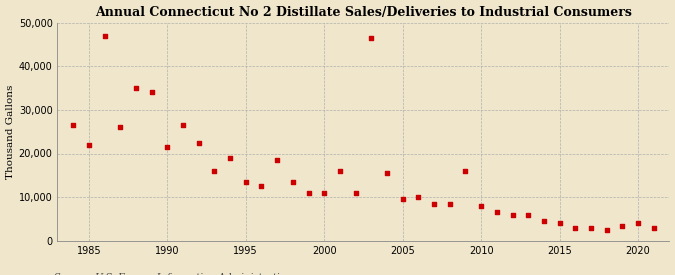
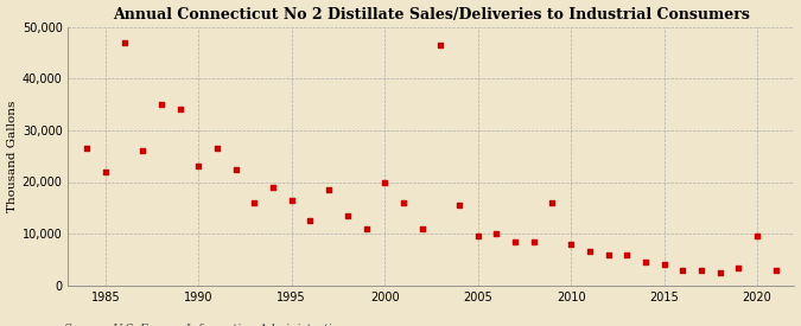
1990: 21,500 -> 23,000
1995: 13,500 -> 16,500
2000: 11,000 -> 20,000
2020: 4,000 -> 9,500
